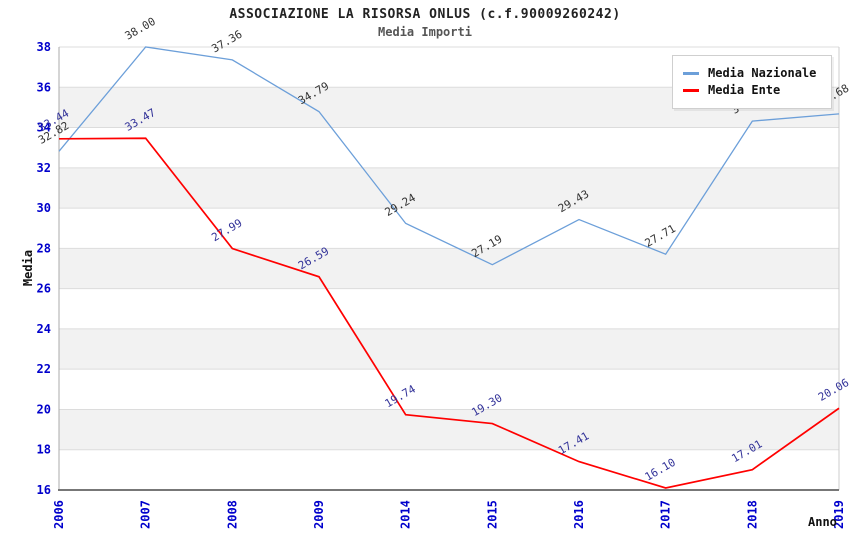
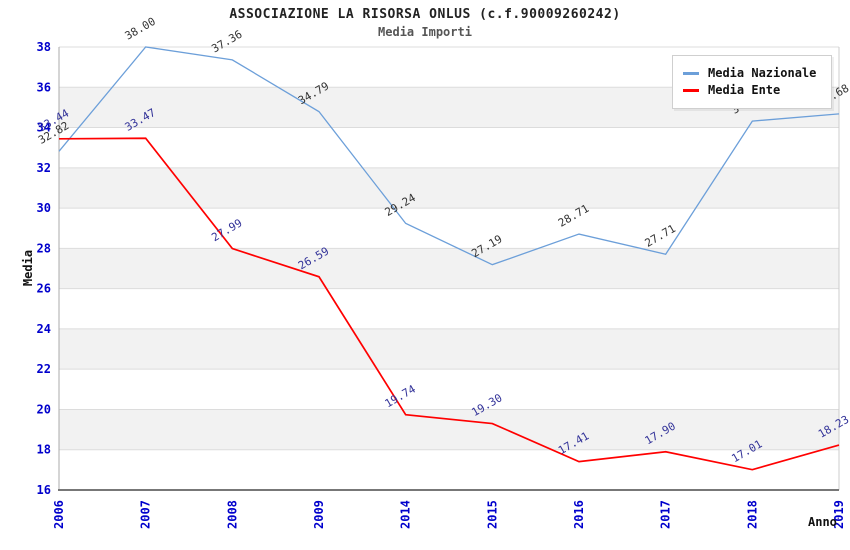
Media Nazionale/2016: 29.43 -> 28.71
Media Ente/2017: 16.10 -> 17.90
Media Ente/2019: 20.06 -> 18.23
